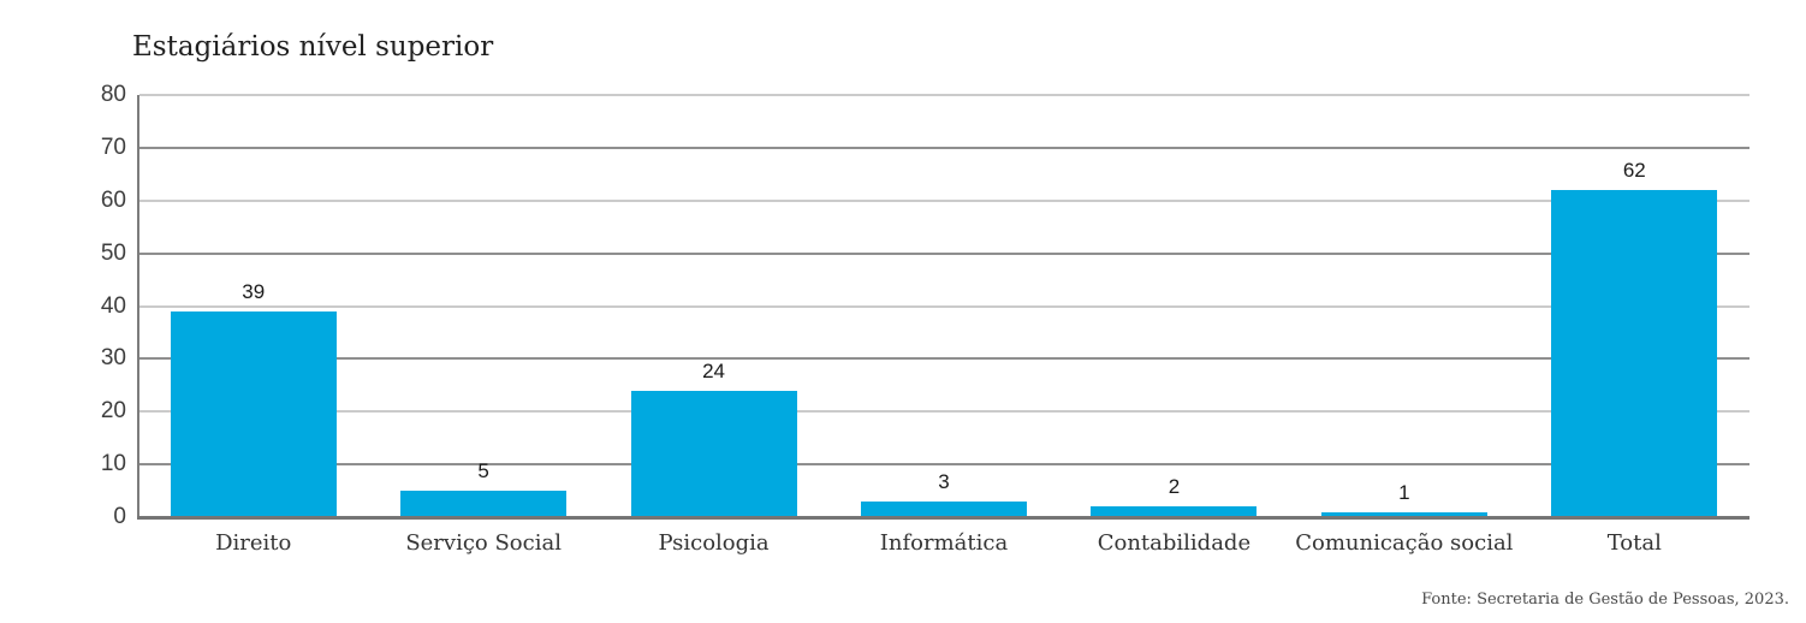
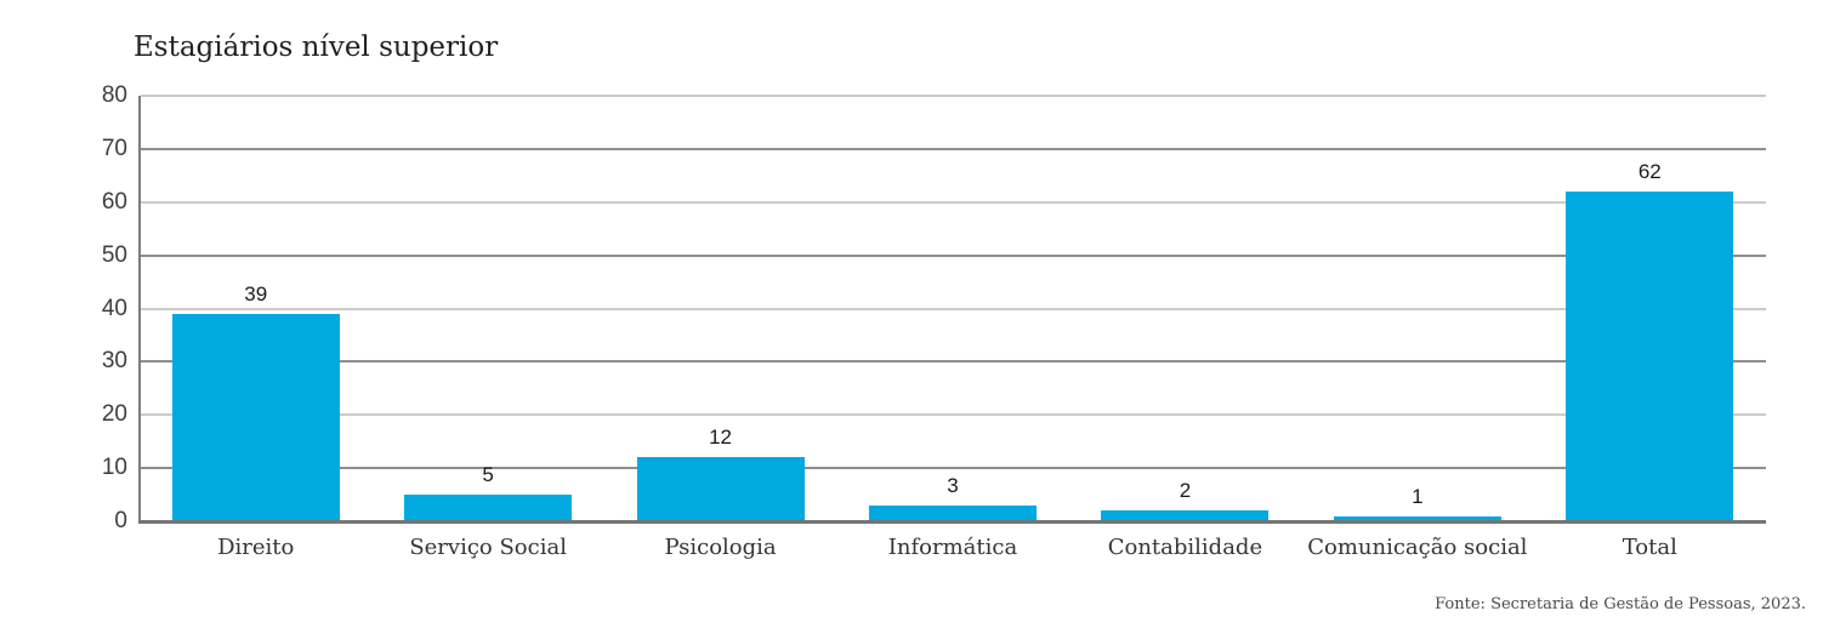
Psicologia: 24 -> 12
